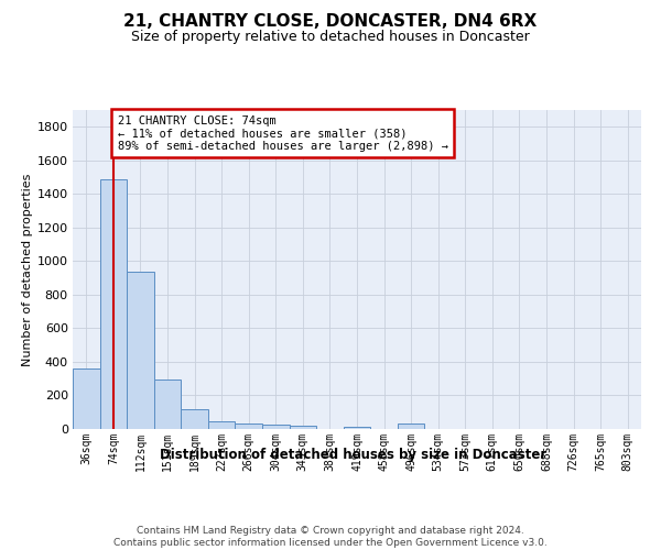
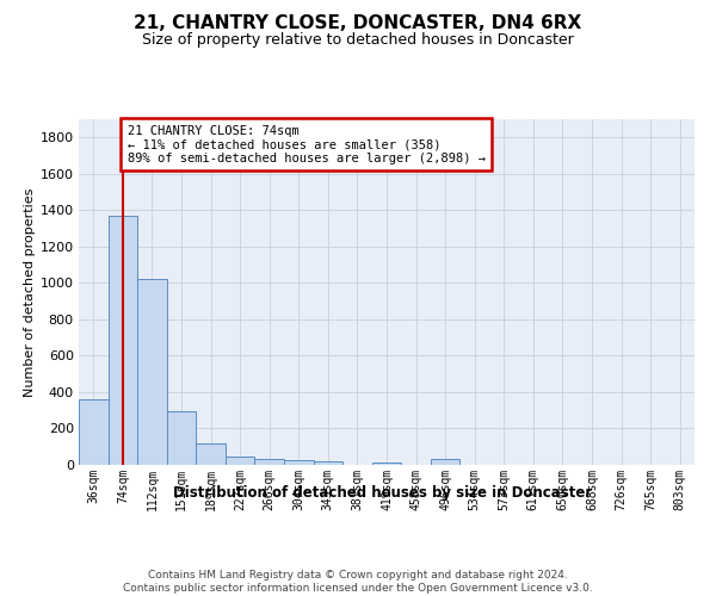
74sqm: 1490 -> 1370
112sqm: 940 -> 1020
